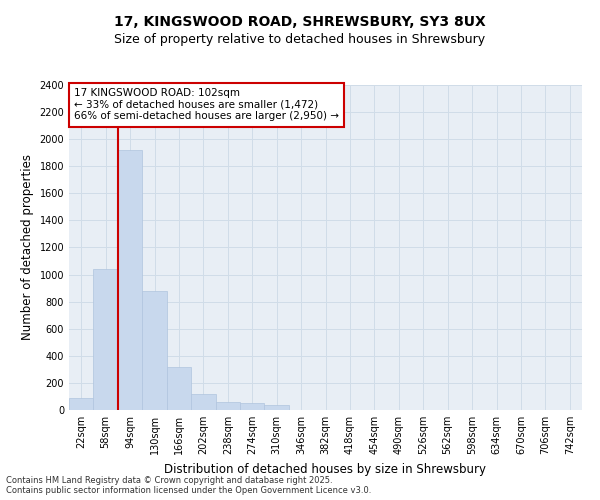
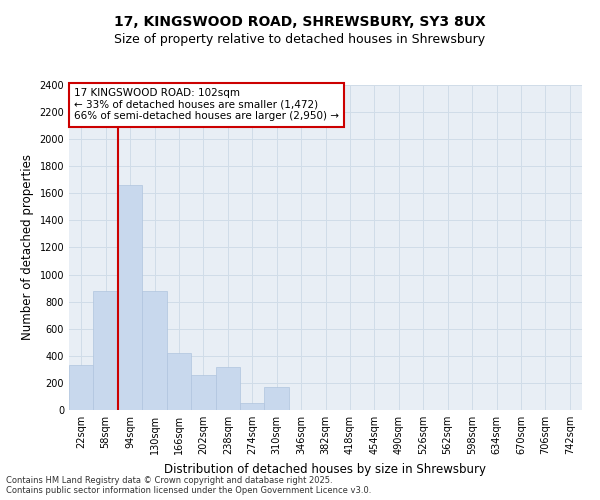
22sqm: 90 -> 330
58sqm: 1040 -> 880
94sqm: 1920 -> 1660
166sqm: 320 -> 420
202sqm: 120 -> 260
238sqm: 60 -> 320
310sqm: 40 -> 170
